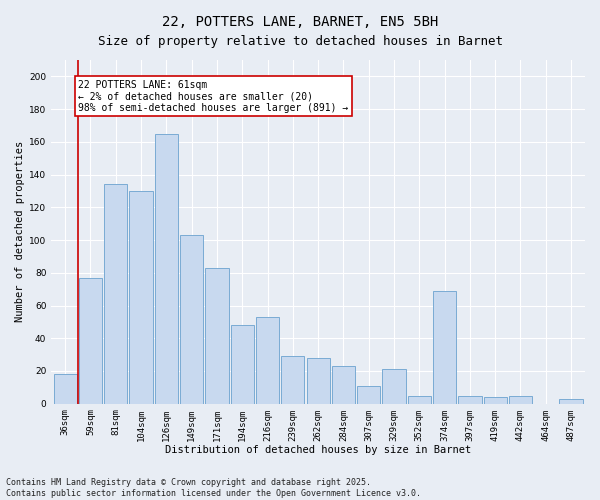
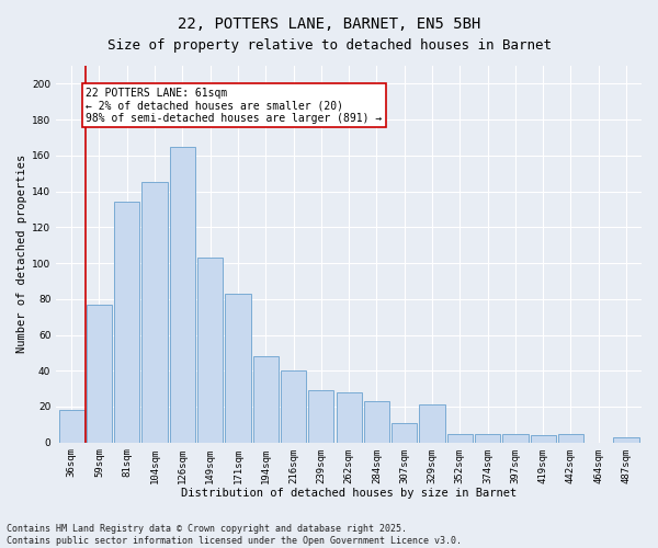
104sqm: 130 -> 145
216sqm: 53 -> 40
374sqm: 69 -> 5
